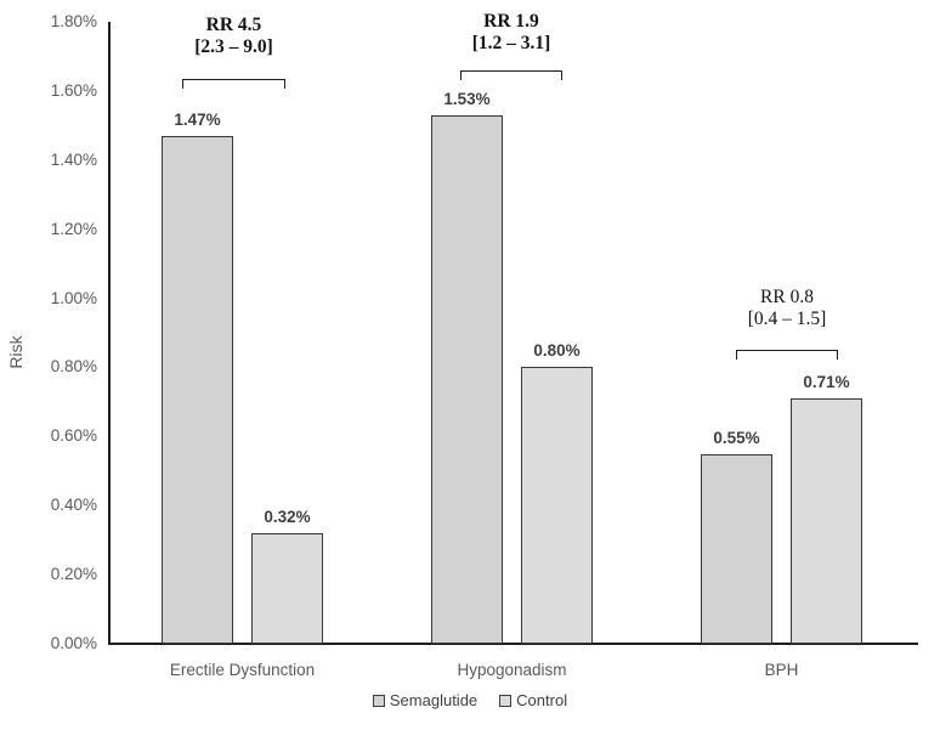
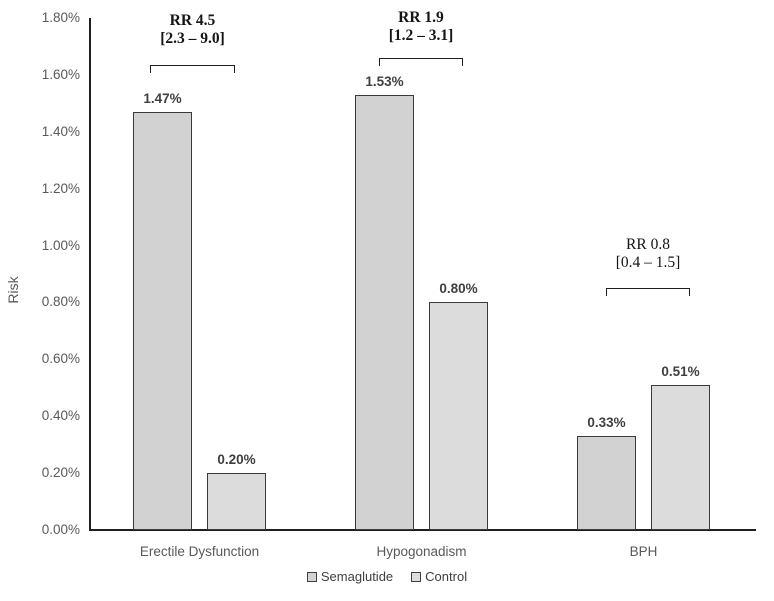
Control/Erectile Dysfunction: 0.32% -> 0.20%
Semaglutide/BPH: 0.55% -> 0.33%
Control/BPH: 0.71% -> 0.51%
